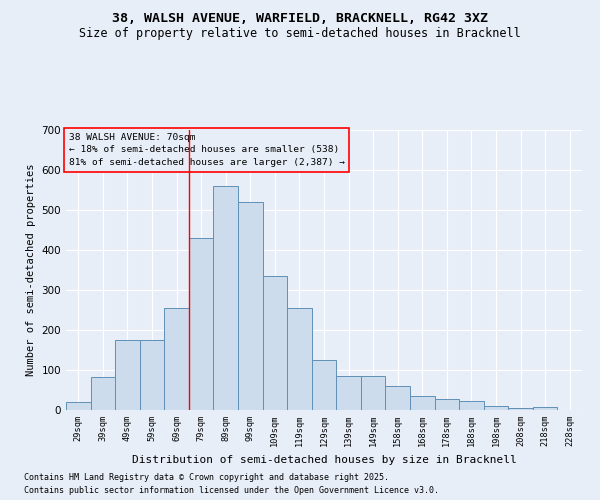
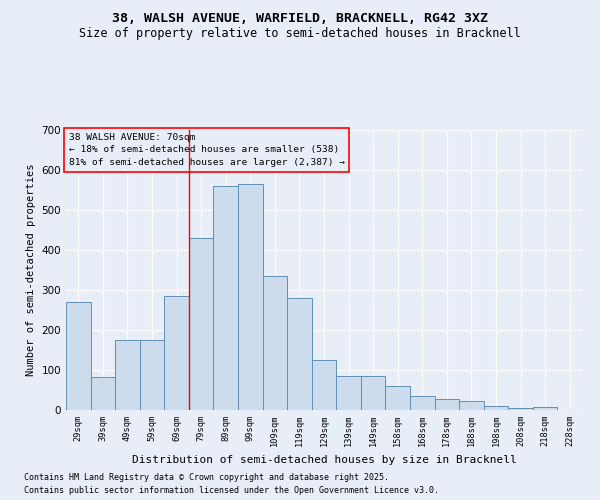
29sqm: 20 -> 270
69sqm: 255 -> 285
99sqm: 520 -> 565
119sqm: 255 -> 280
